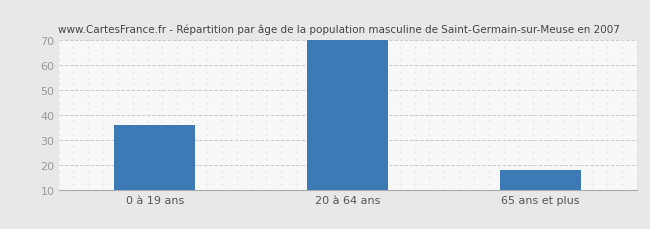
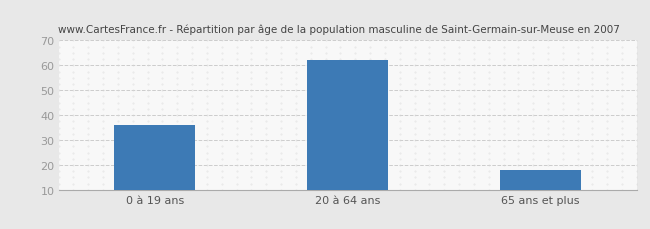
20 à 64 ans: 70 -> 62
